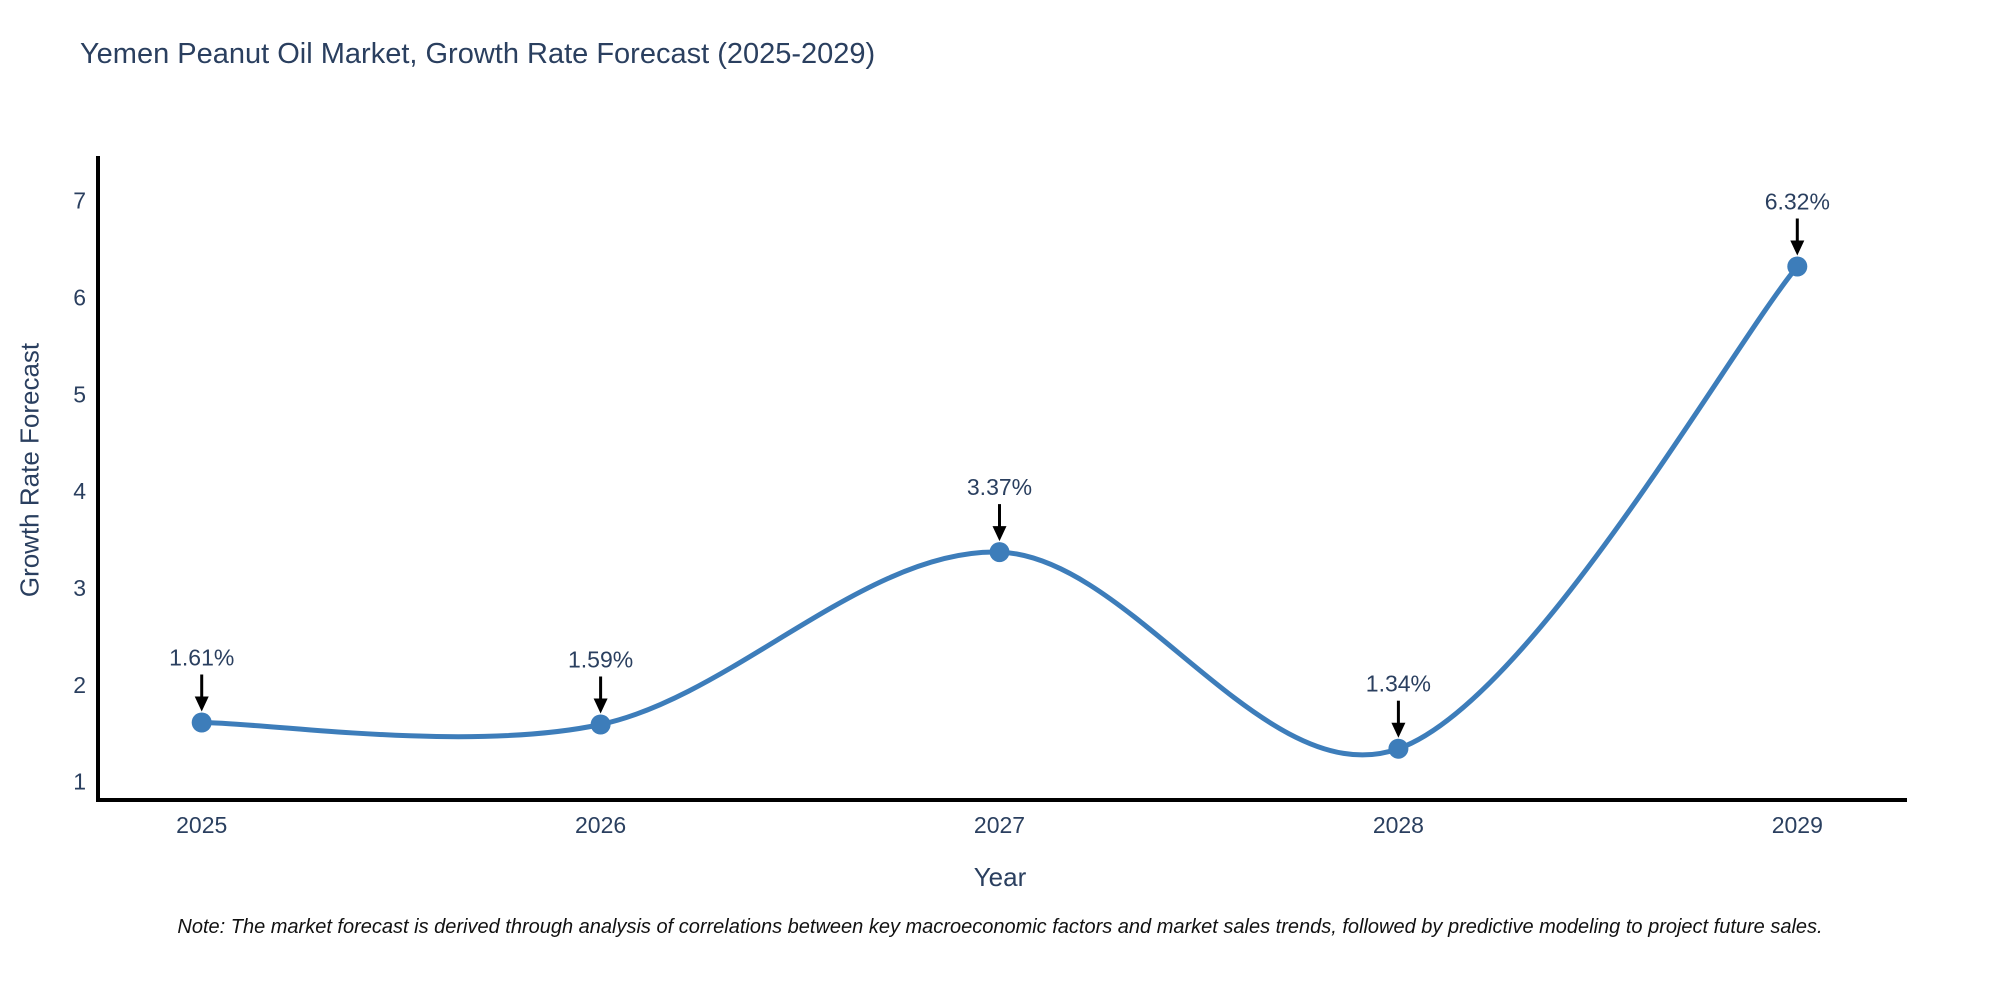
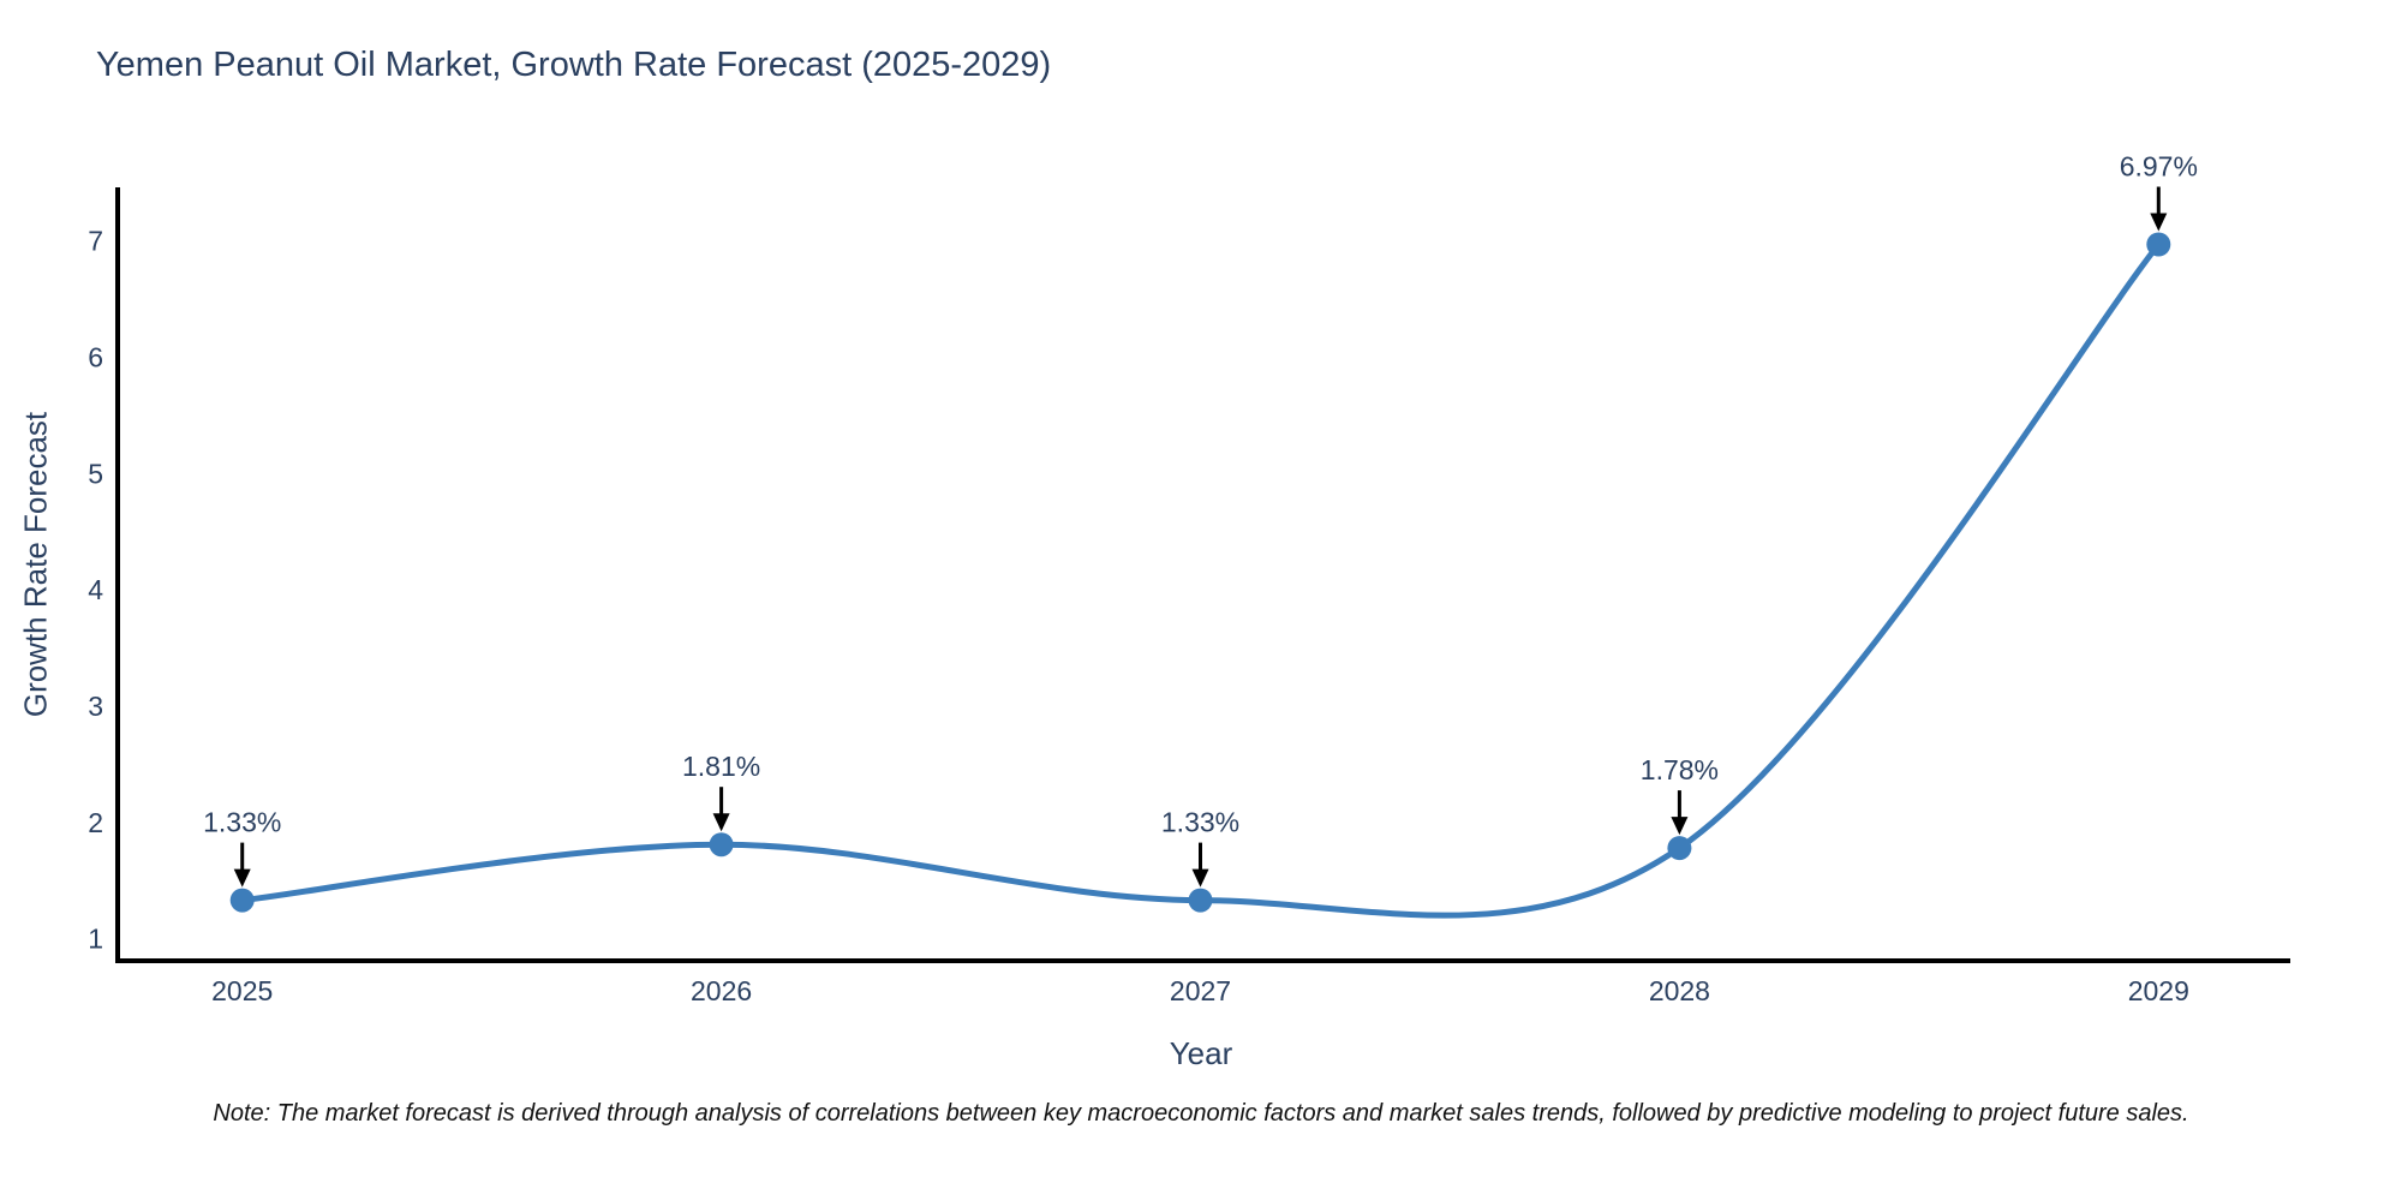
2025: 1.61% -> 1.33%
2026: 1.59% -> 1.81%
2027: 3.37% -> 1.33%
2028: 1.34% -> 1.78%
2029: 6.32% -> 6.97%
